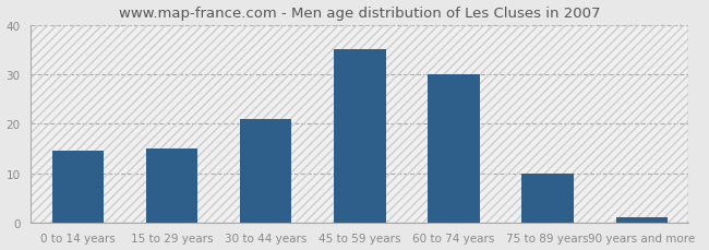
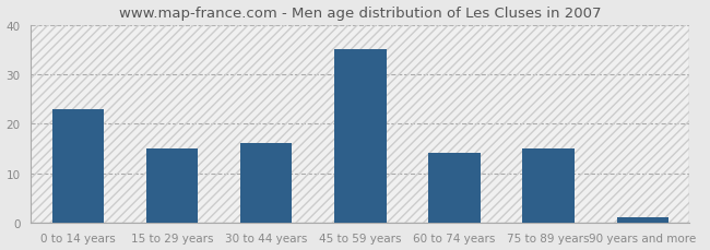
0 to 14 years: 14.5 -> 23.0
30 to 44 years: 21.0 -> 16.0
60 to 74 years: 30.0 -> 14.0
75 to 89 years: 10.0 -> 15.0
